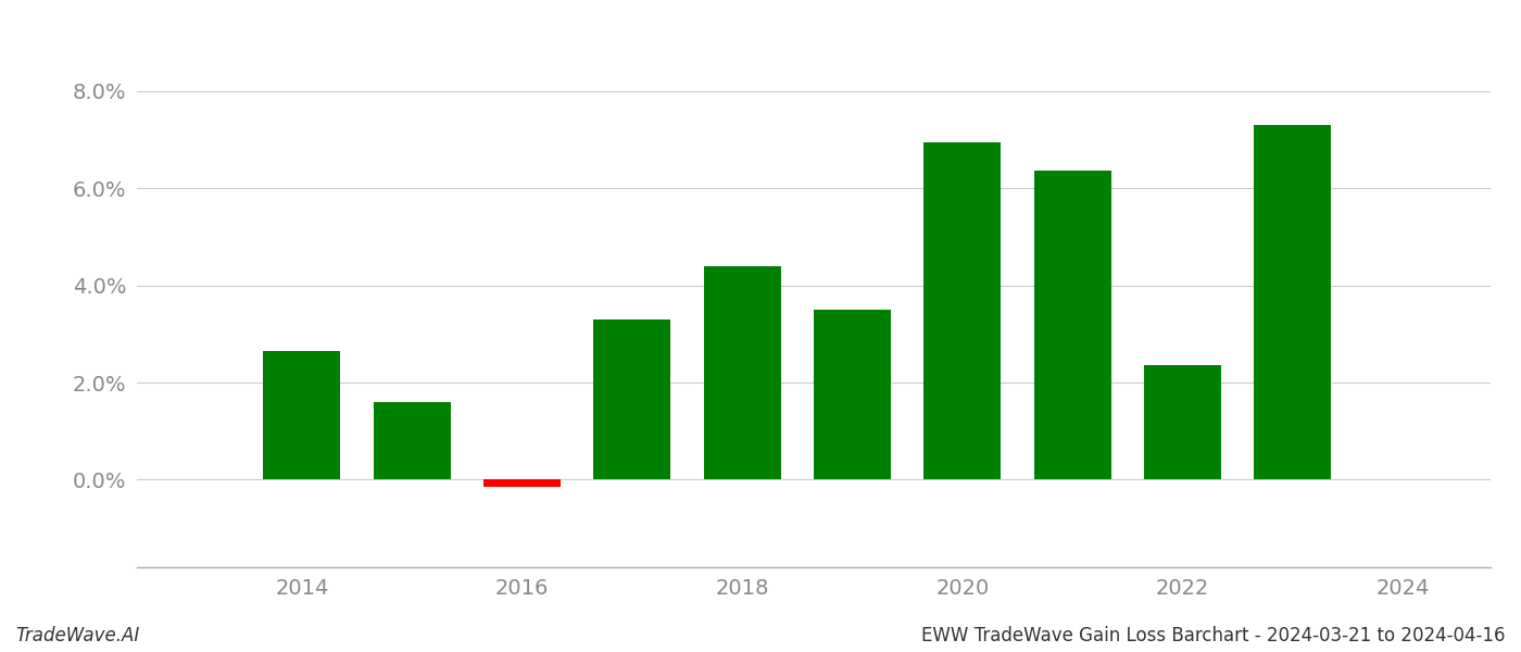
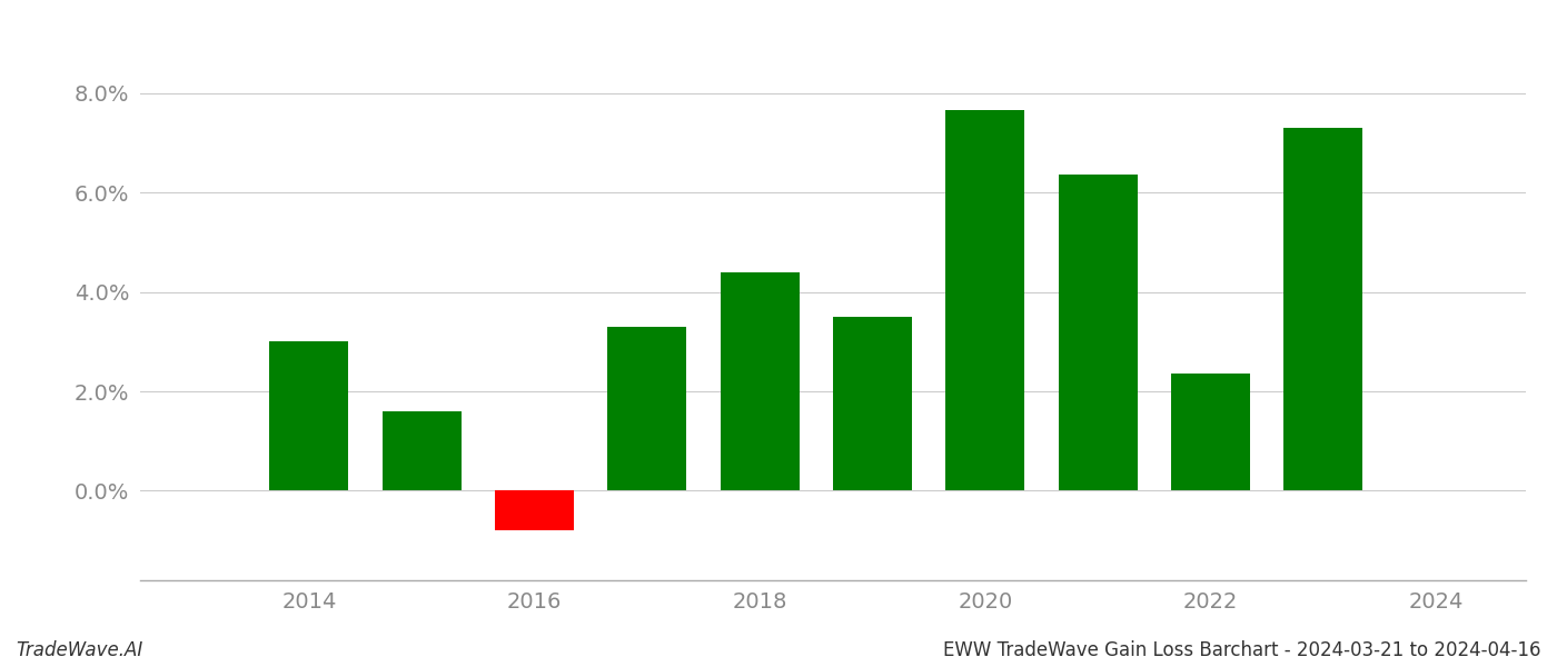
2014: 2.65% -> 3.00%
2016: -0.15% -> -0.80%
2020: 6.95% -> 7.65%
